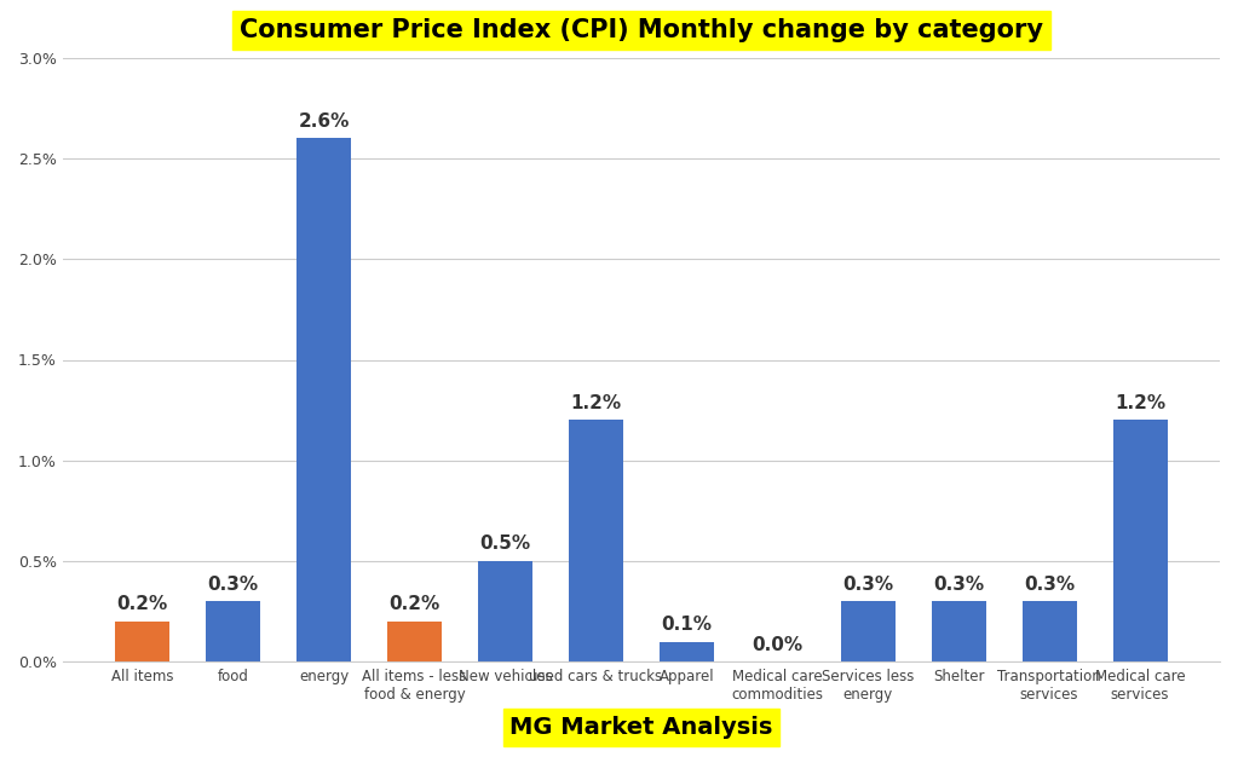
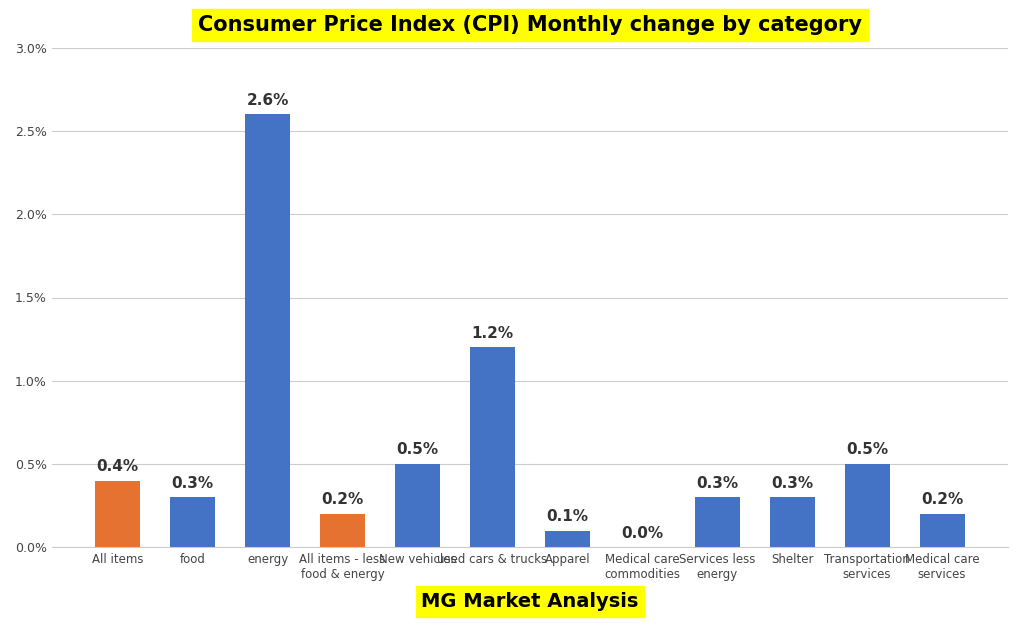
All items: 0.2% -> 0.4%
Transportation services: 0.3% -> 0.5%
Medical care services: 1.2% -> 0.2%
